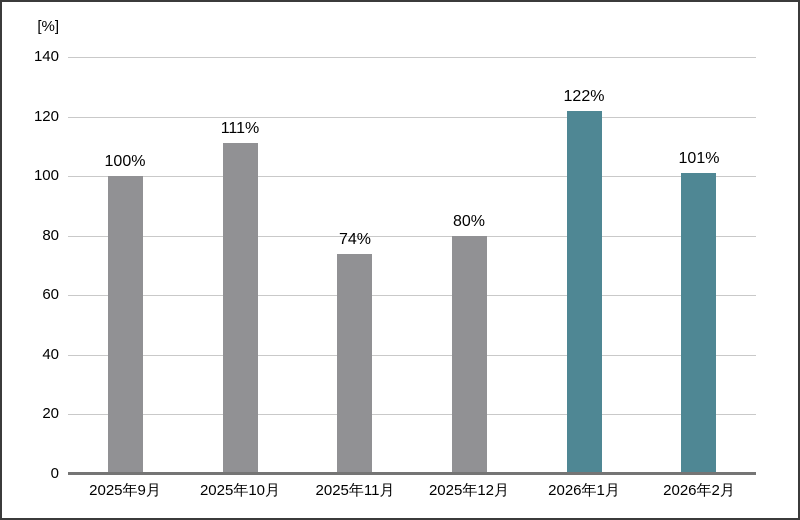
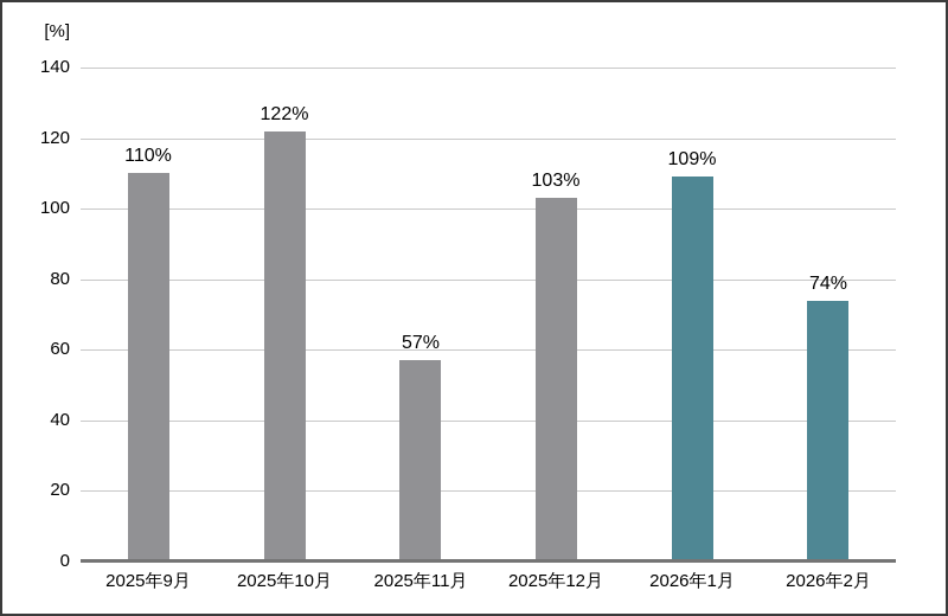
2025年9月: 100% -> 110%
2025年10月: 111% -> 122%
2025年11月: 74% -> 57%
2025年12月: 80% -> 103%
2026年1月: 122% -> 109%
2026年2月: 101% -> 74%
